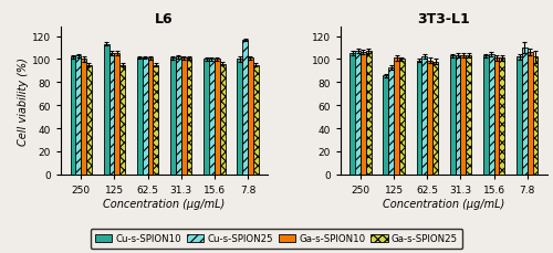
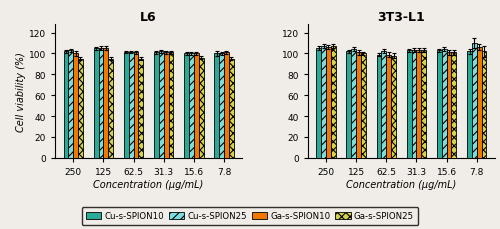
L6/Cu-s-SPION10/125: 113 -> 105
L6/Cu-s-SPION25/7.8: 117 -> 100
3T3-L1/Cu-s-SPION10/125: 86 -> 102
3T3-L1/Cu-s-SPION25/125: 93 -> 104
